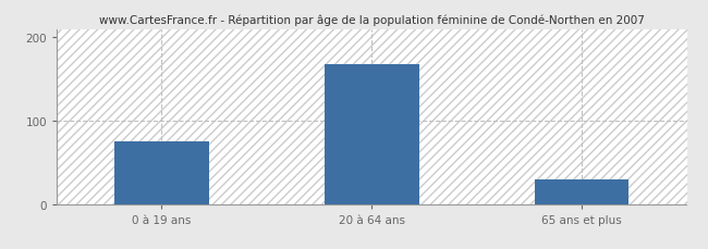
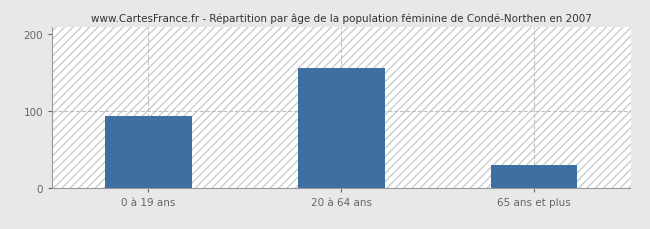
0 à 19 ans: 75 -> 94
20 à 64 ans: 168 -> 156
